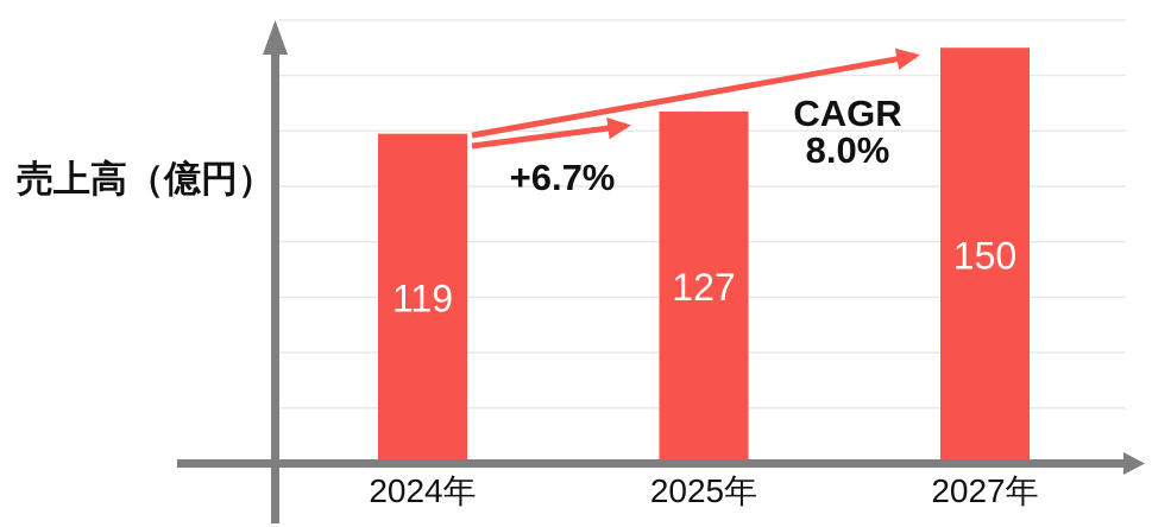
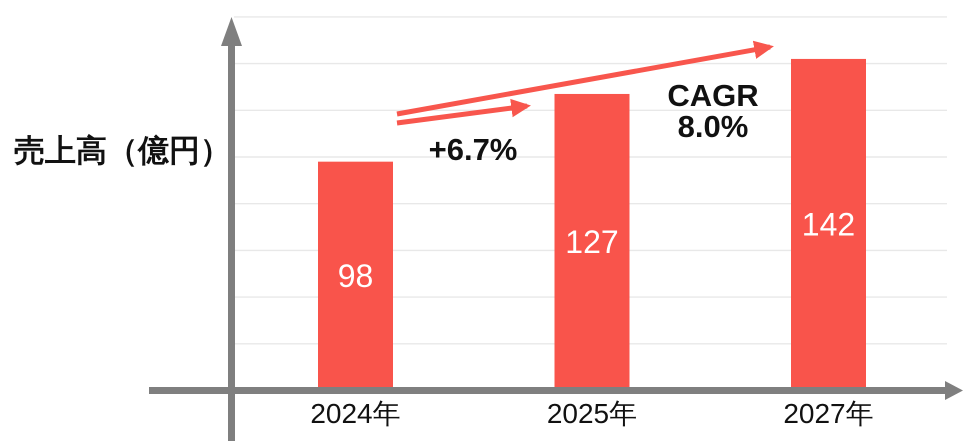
2024年: 119 -> 98
2027年: 150 -> 142
